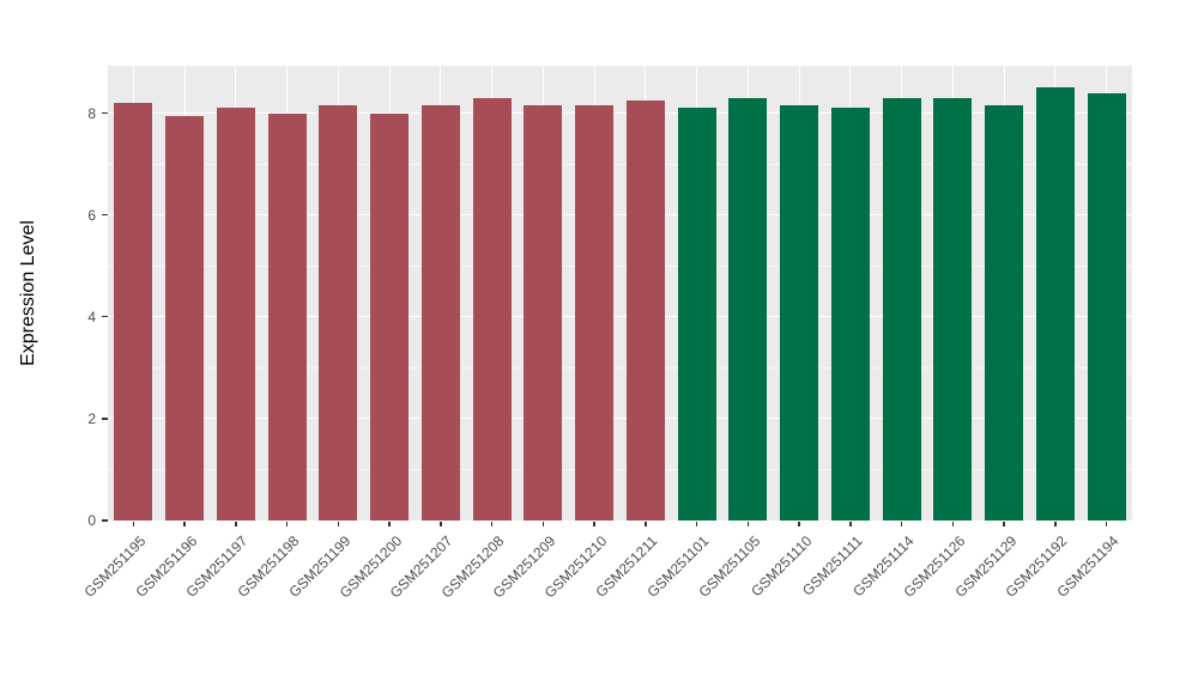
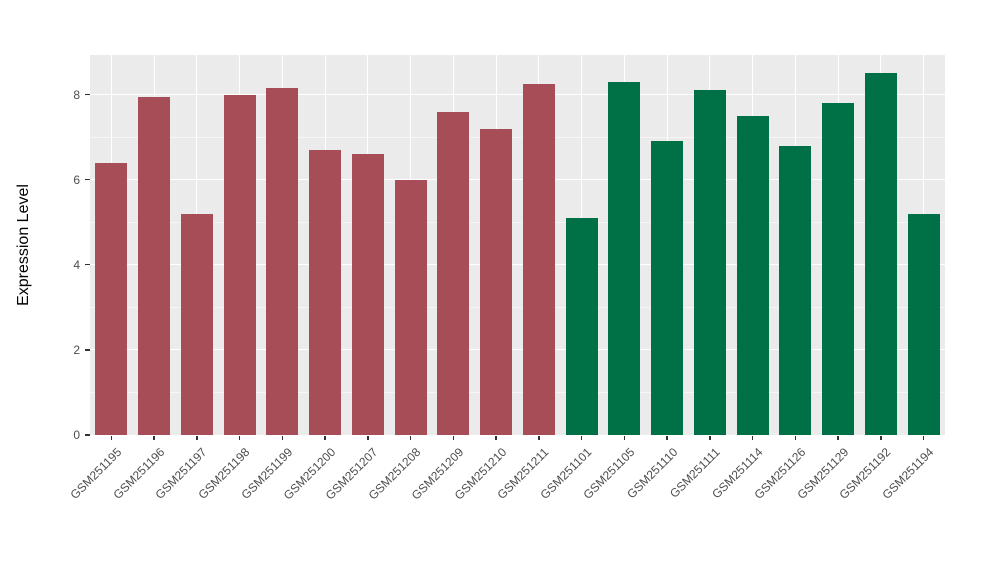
GSM251195: 8.2 -> 6.4
GSM251197: 8.1 -> 5.2
GSM251200: 8.0 -> 6.7
GSM251207: 8.2 -> 6.6
GSM251208: 8.3 -> 6.0
GSM251209: 8.2 -> 7.6
GSM251210: 8.2 -> 7.2
GSM251101: 8.1 -> 5.1
GSM251110: 8.2 -> 6.9
GSM251114: 8.3 -> 7.5
GSM251126: 8.3 -> 6.8
GSM251129: 8.2 -> 7.8
GSM251194: 8.4 -> 5.2
